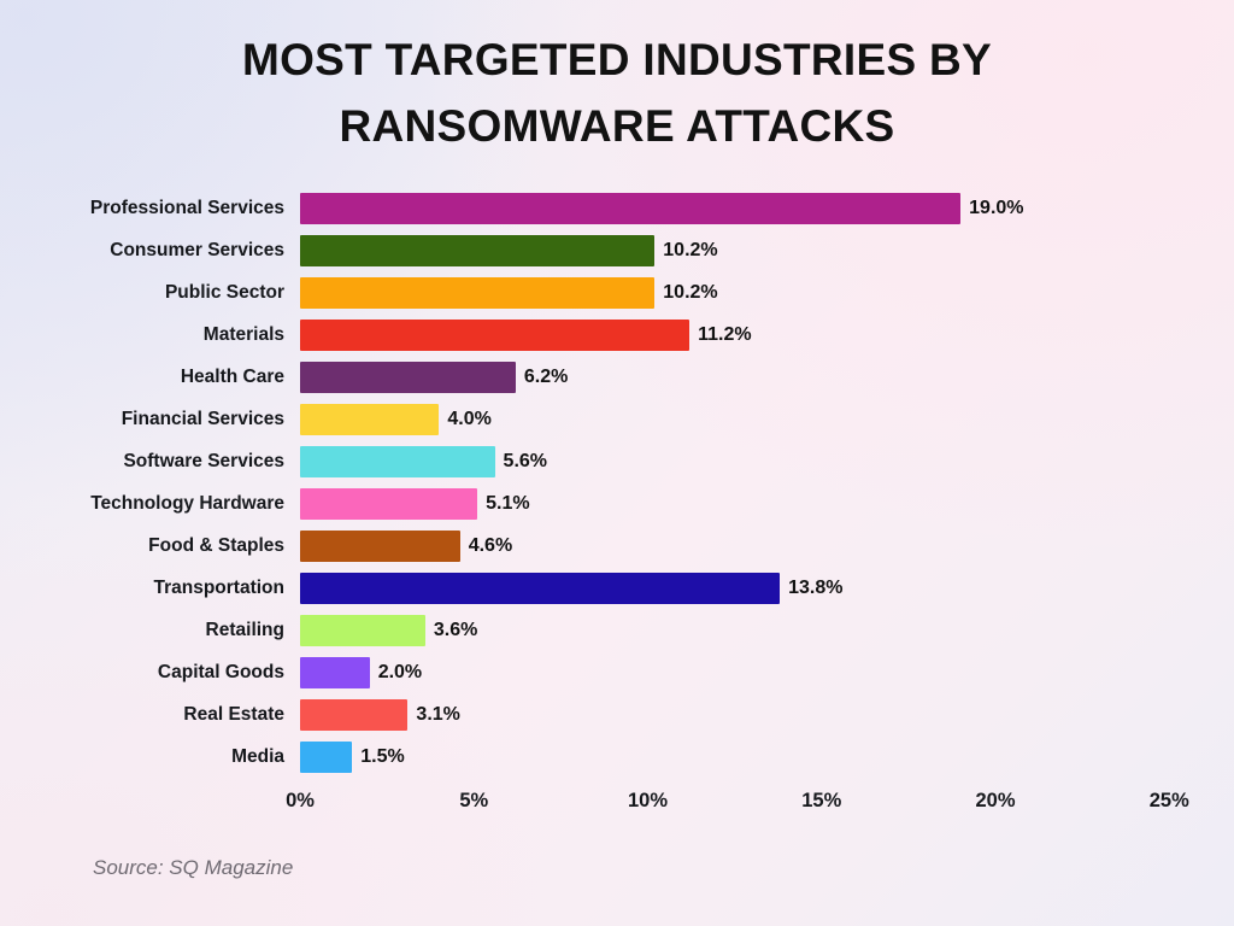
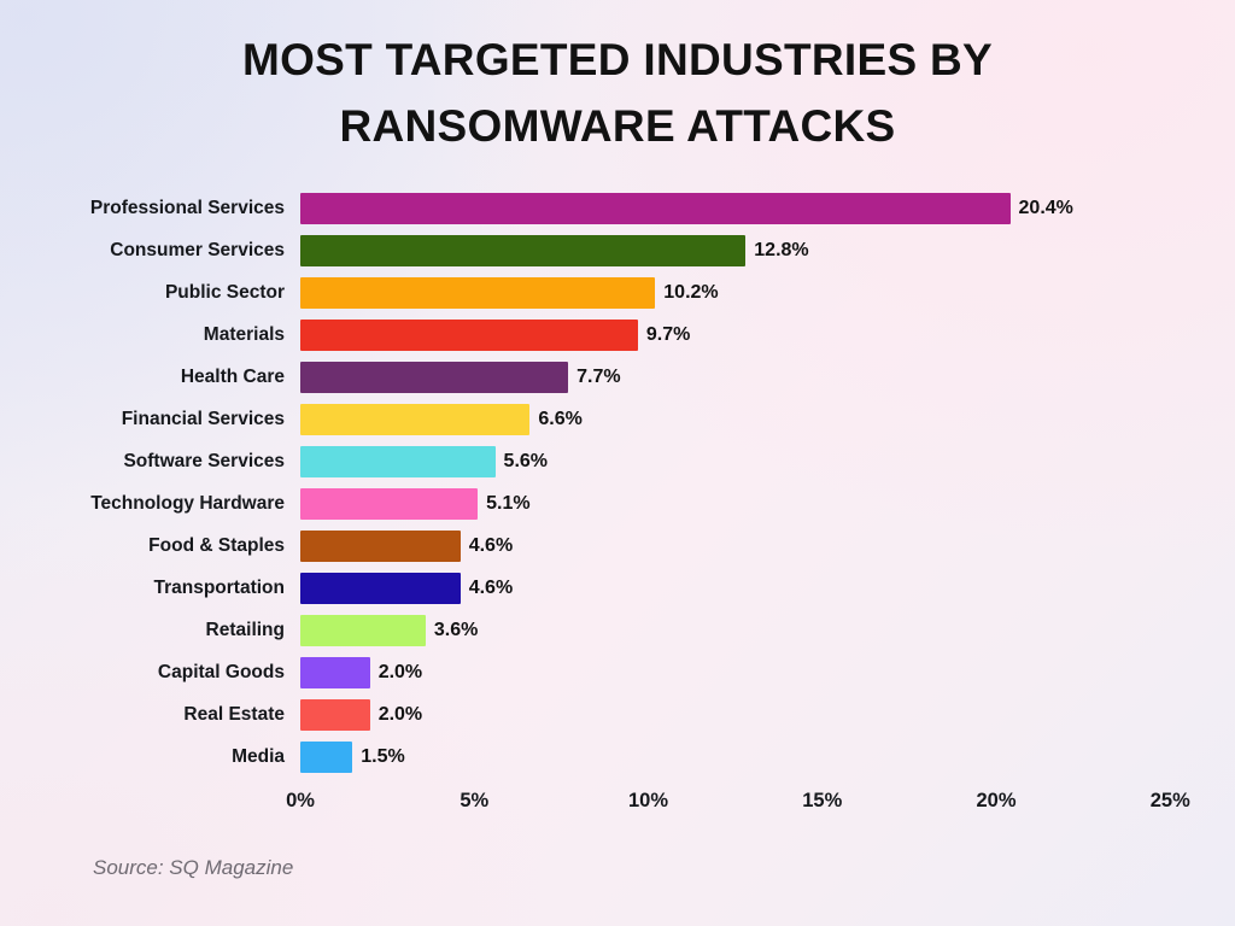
Professional Services: 19.0% -> 20.4%
Consumer Services: 10.2% -> 12.8%
Materials: 11.2% -> 9.7%
Health Care: 6.2% -> 7.7%
Financial Services: 4.0% -> 6.6%
Transportation: 13.8% -> 4.6%
Real Estate: 3.1% -> 2.0%
